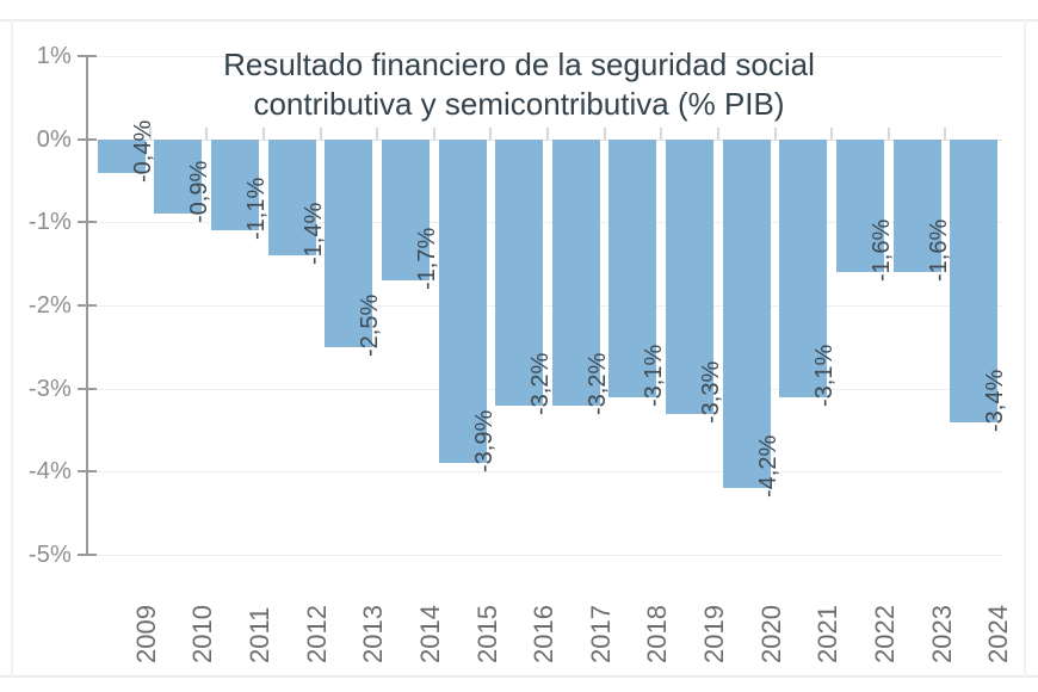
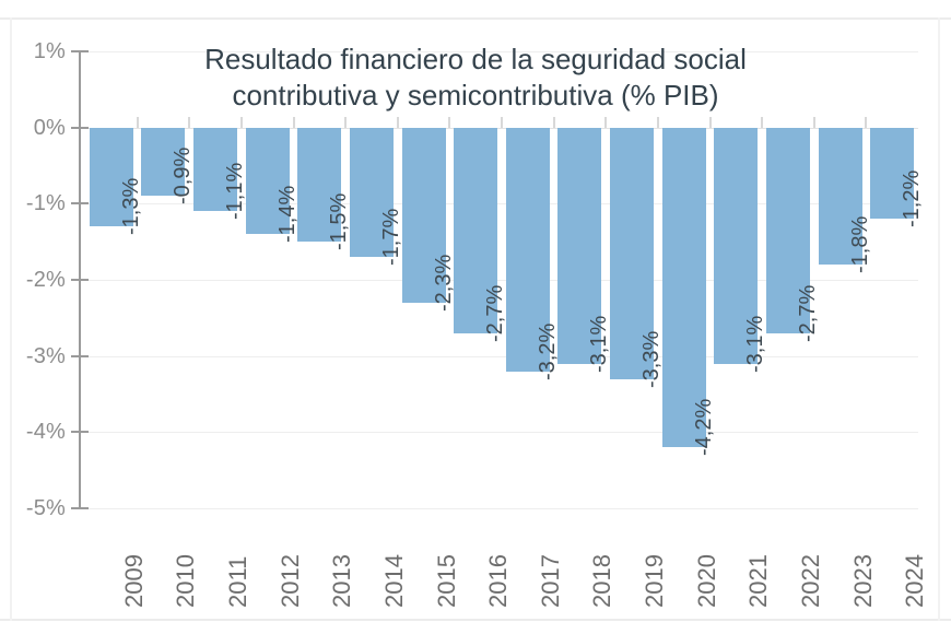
2009: -0,4% -> -1,3%
2013: -2,5% -> -1,5%
2015: -3,9% -> -2,3%
2016: -3,2% -> -2,7%
2022: -1,6% -> -2,7%
2023: -1,6% -> -1,8%
2024: -3,4% -> -1,2%
